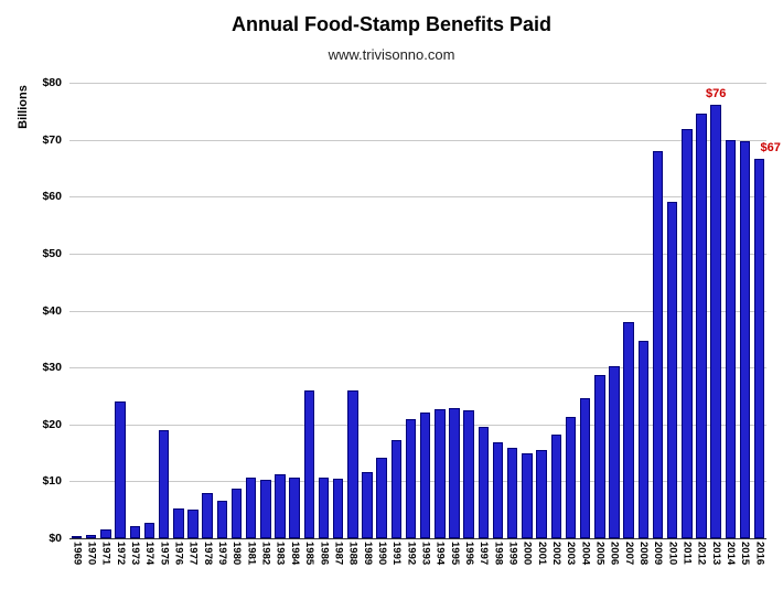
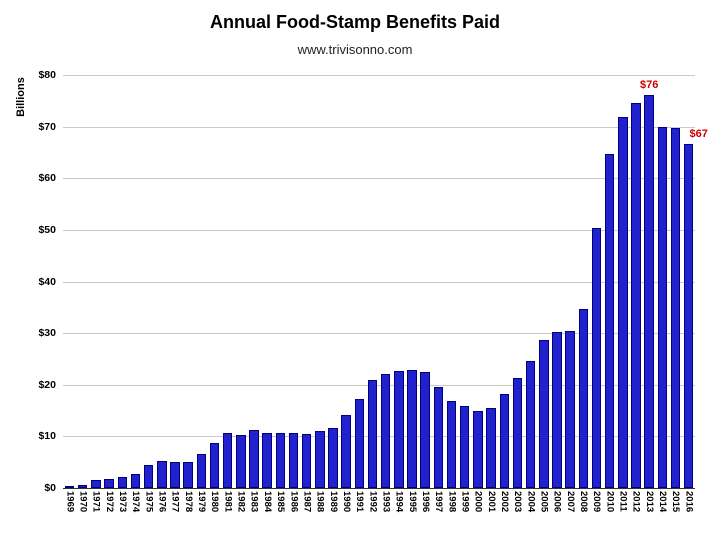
1972: $24 -> $2
1975: $19 -> $4
1978: $8 -> $5
1985: $26 -> $11
1988: $26 -> $11
2007: $38 -> $30
2009: $68 -> $50
2010: $59 -> $65
